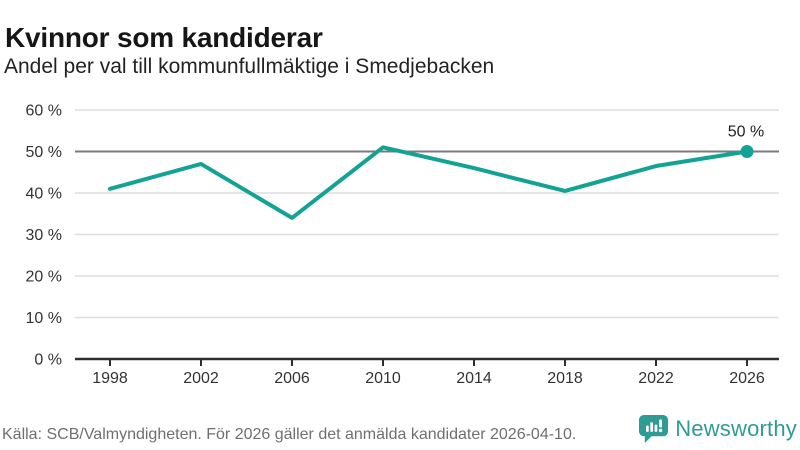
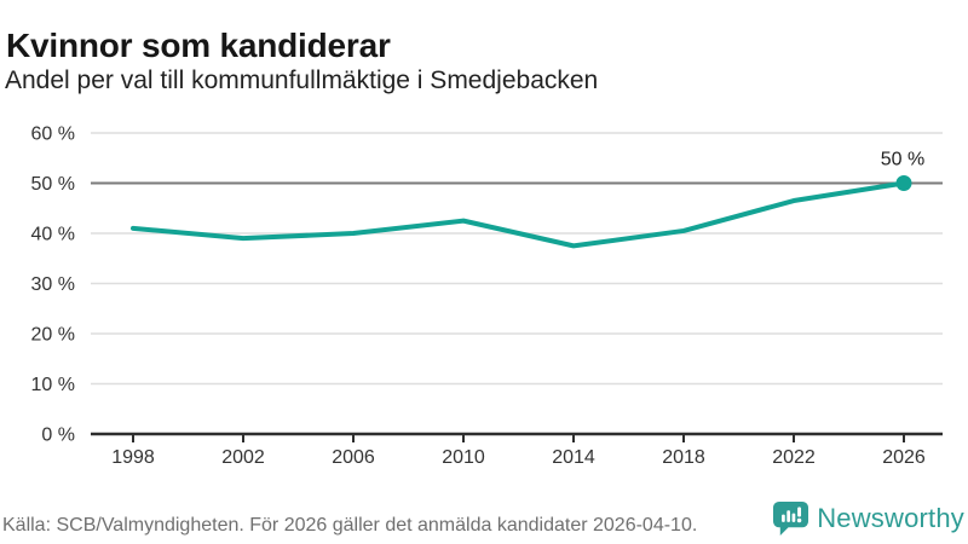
2002: 47% -> 39%
2006: 34% -> 40%
2010: 51% -> 42%
2014: 46% -> 38%
